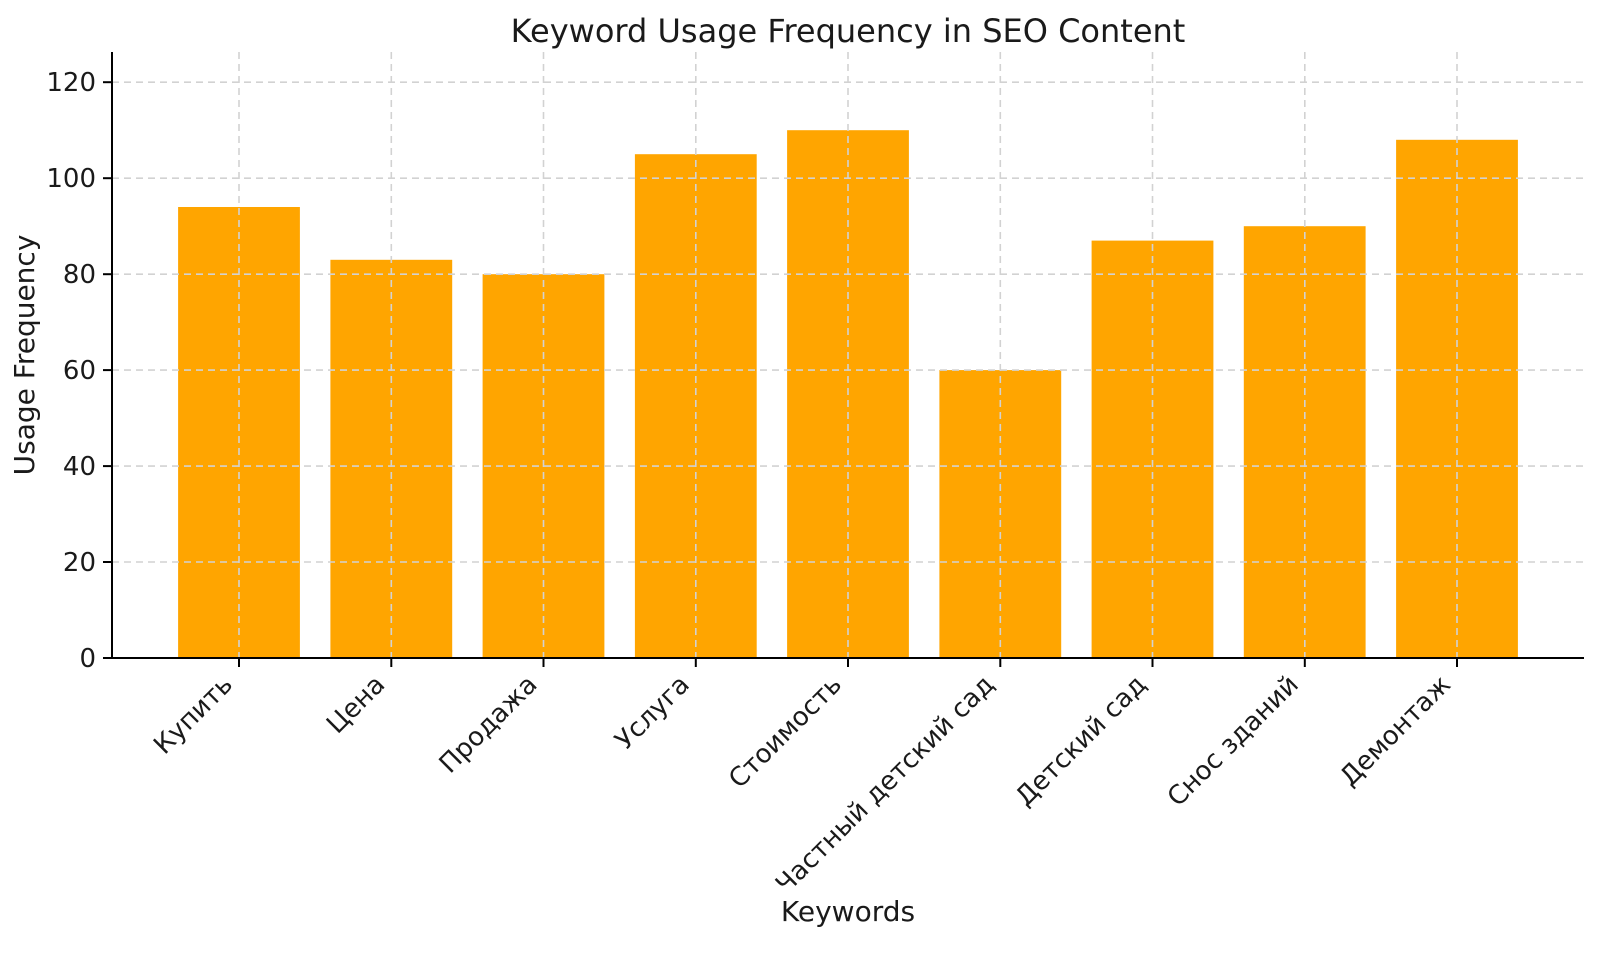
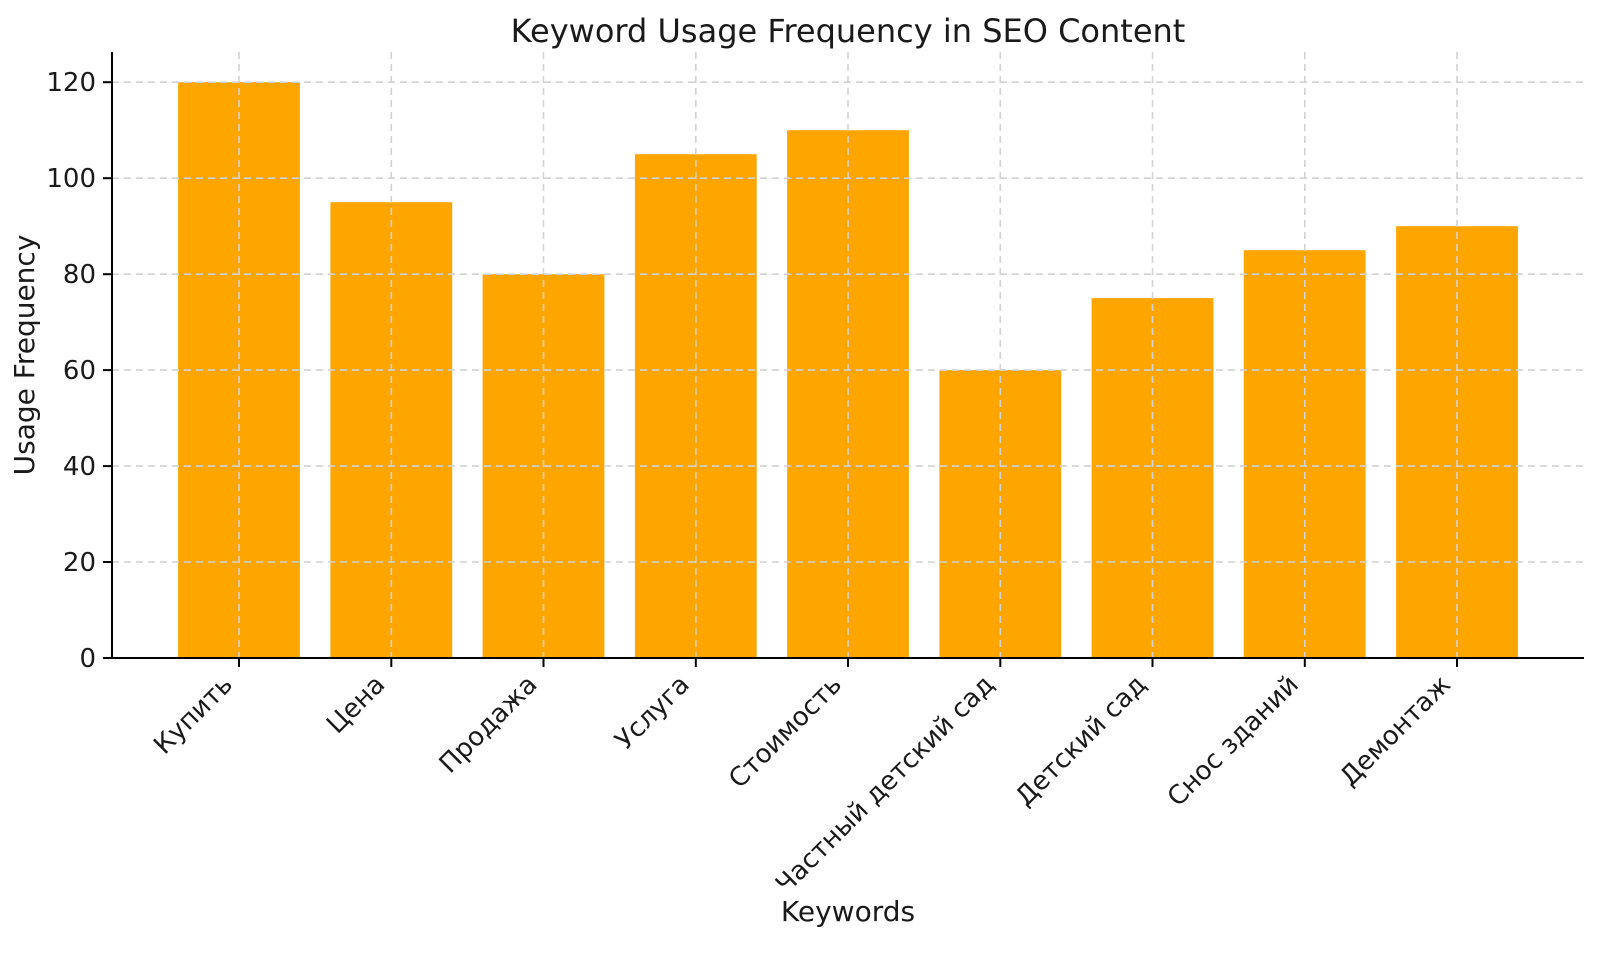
Купить: 94 -> 120
Цена: 83 -> 95
Детский сад: 87 -> 75
Снос зданий: 90 -> 85
Демонтаж: 108 -> 90
